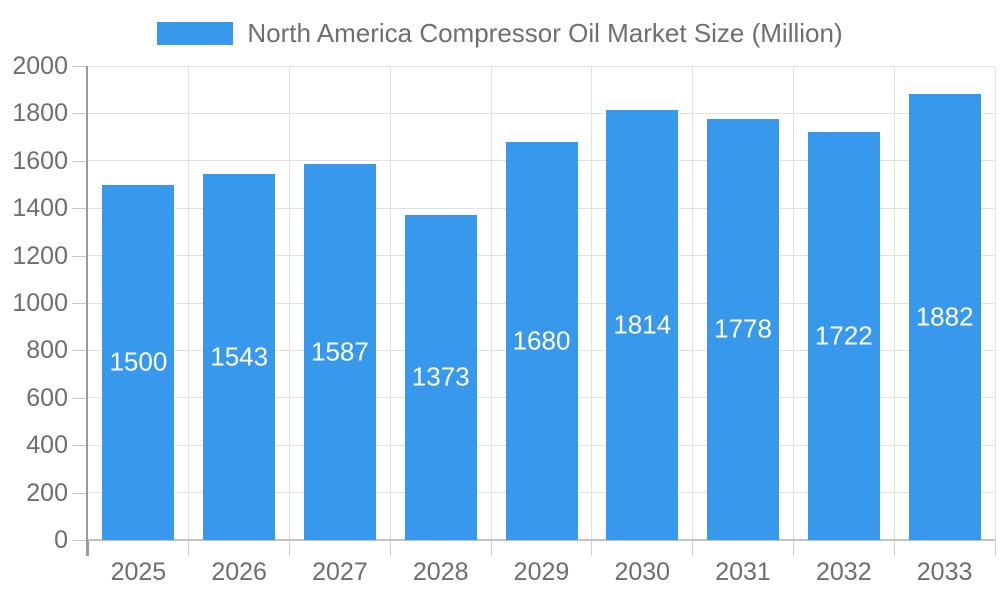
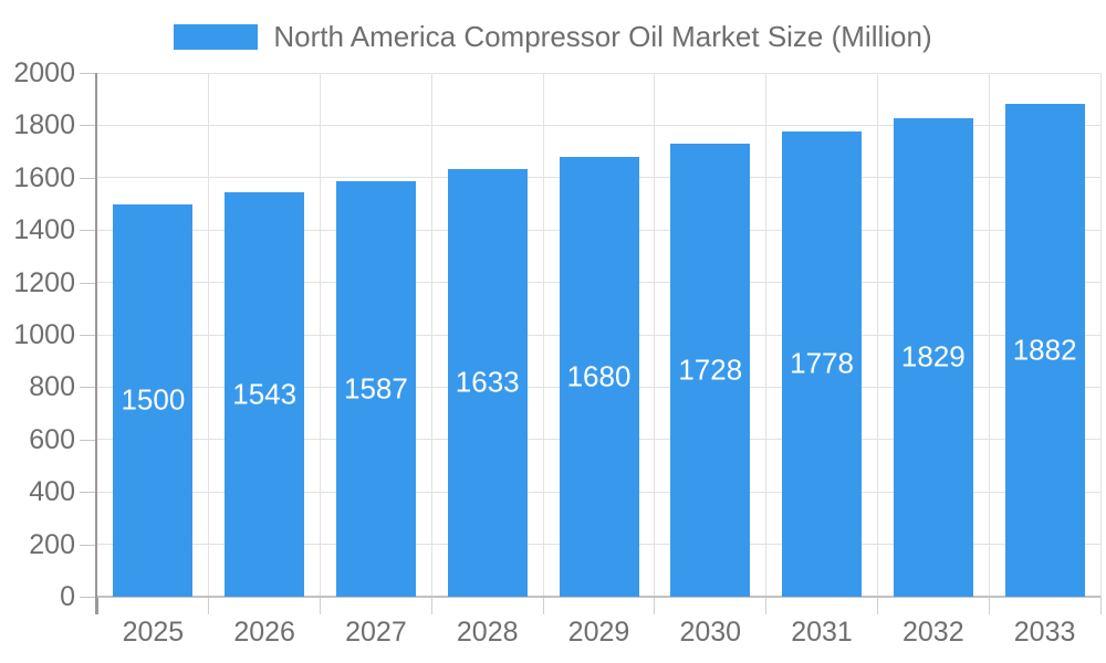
2028: 1373 -> 1633
2030: 1814 -> 1728
2032: 1722 -> 1829
